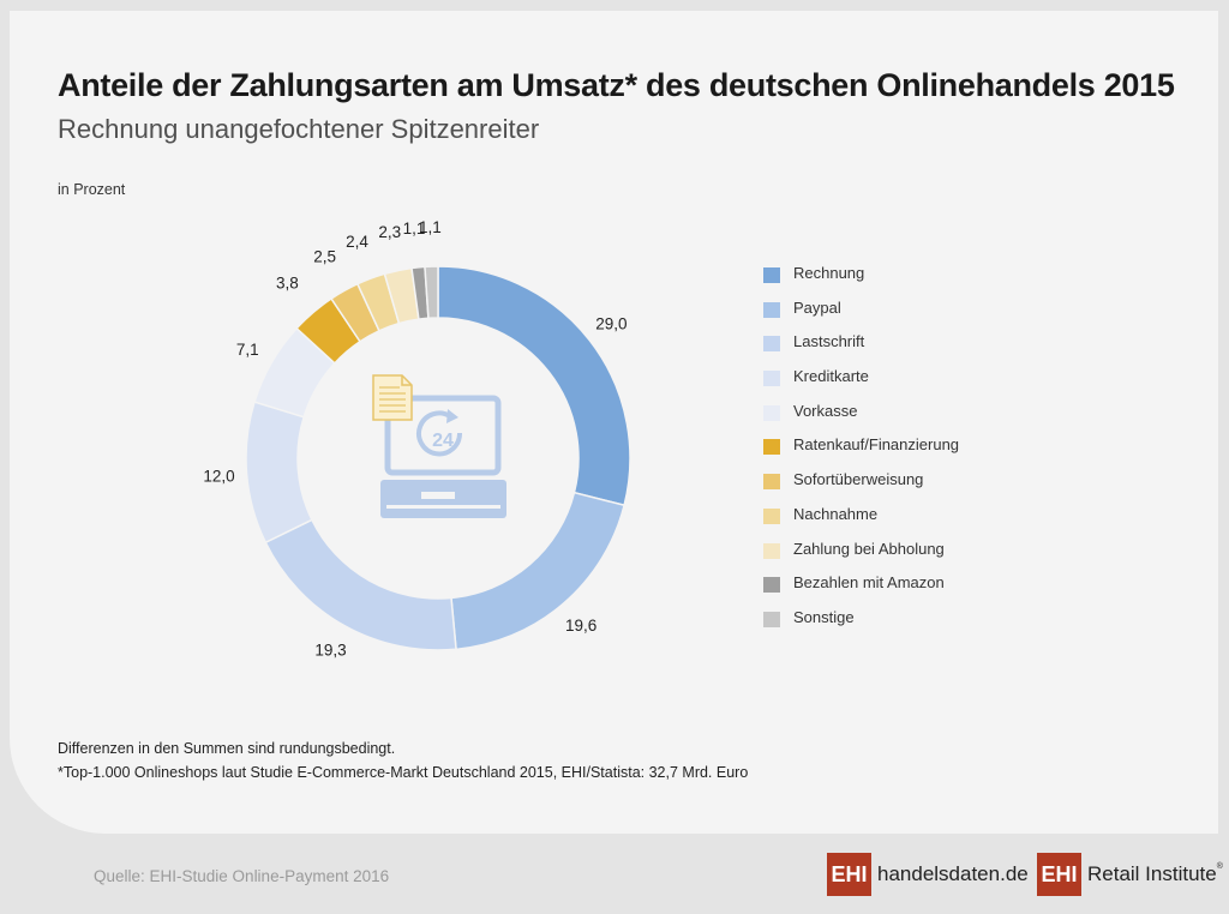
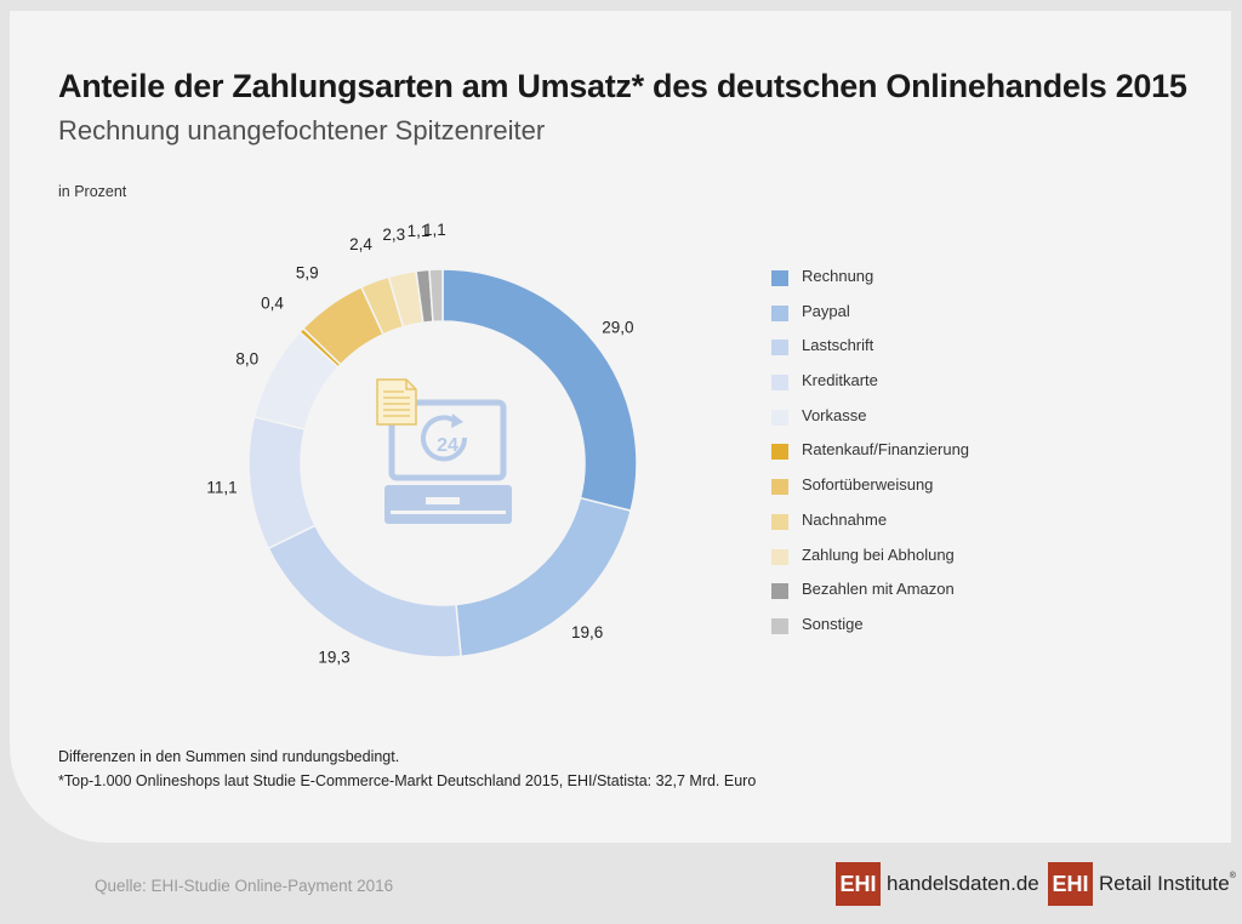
Kreditkarte: 12,0 -> 11,1
Vorkasse: 7,1 -> 8,0
Ratenkauf/Finanzierung: 3,8 -> 0,4
Sofortüberweisung: 2,5 -> 5,9
